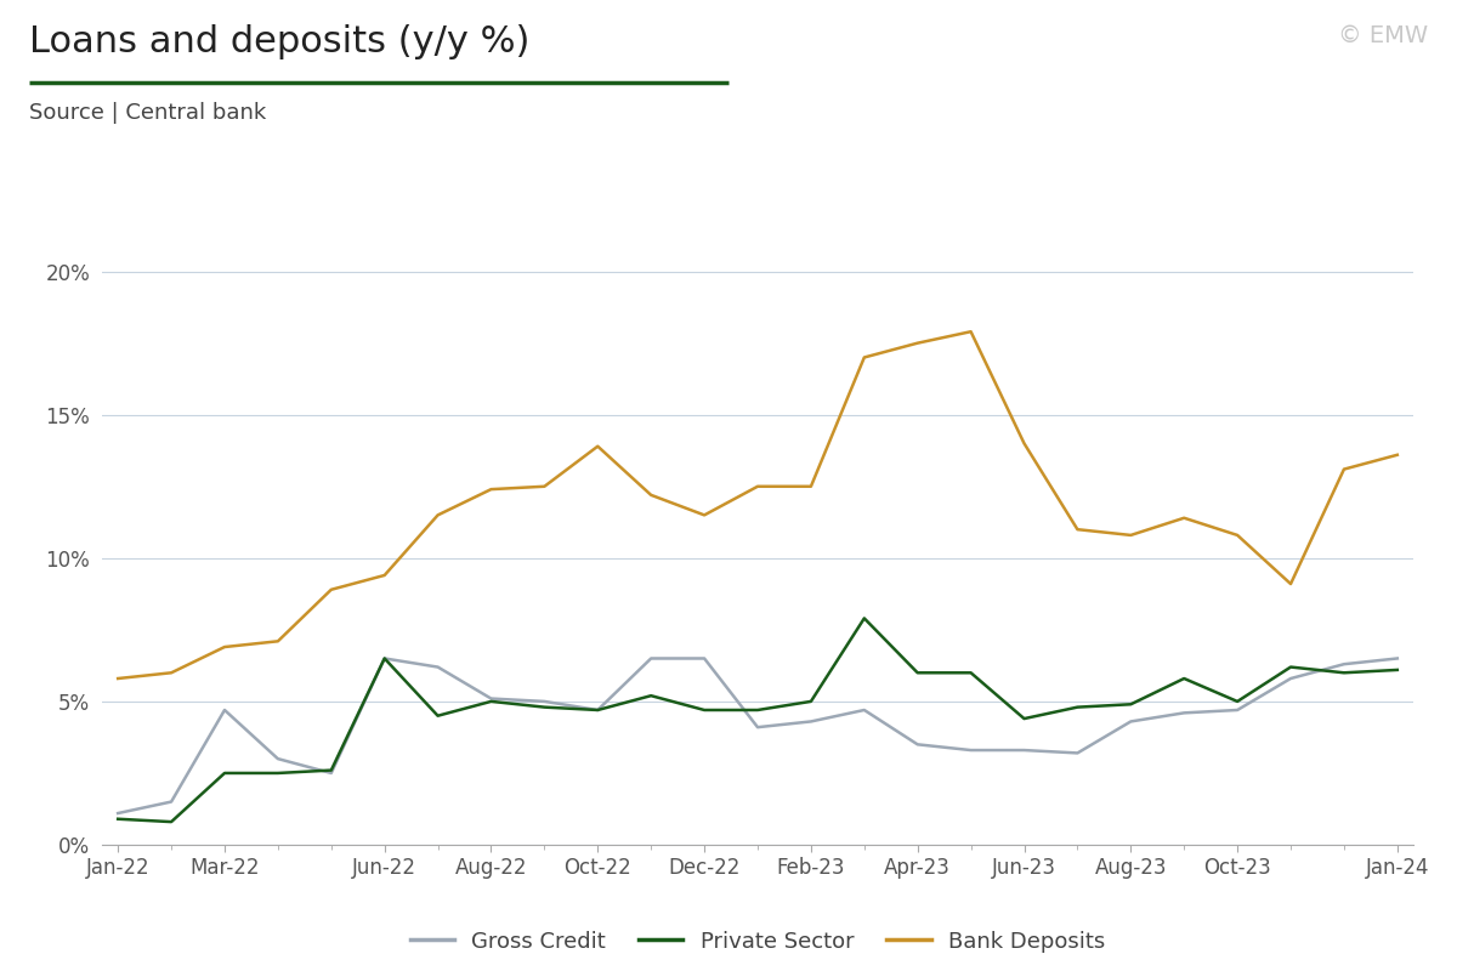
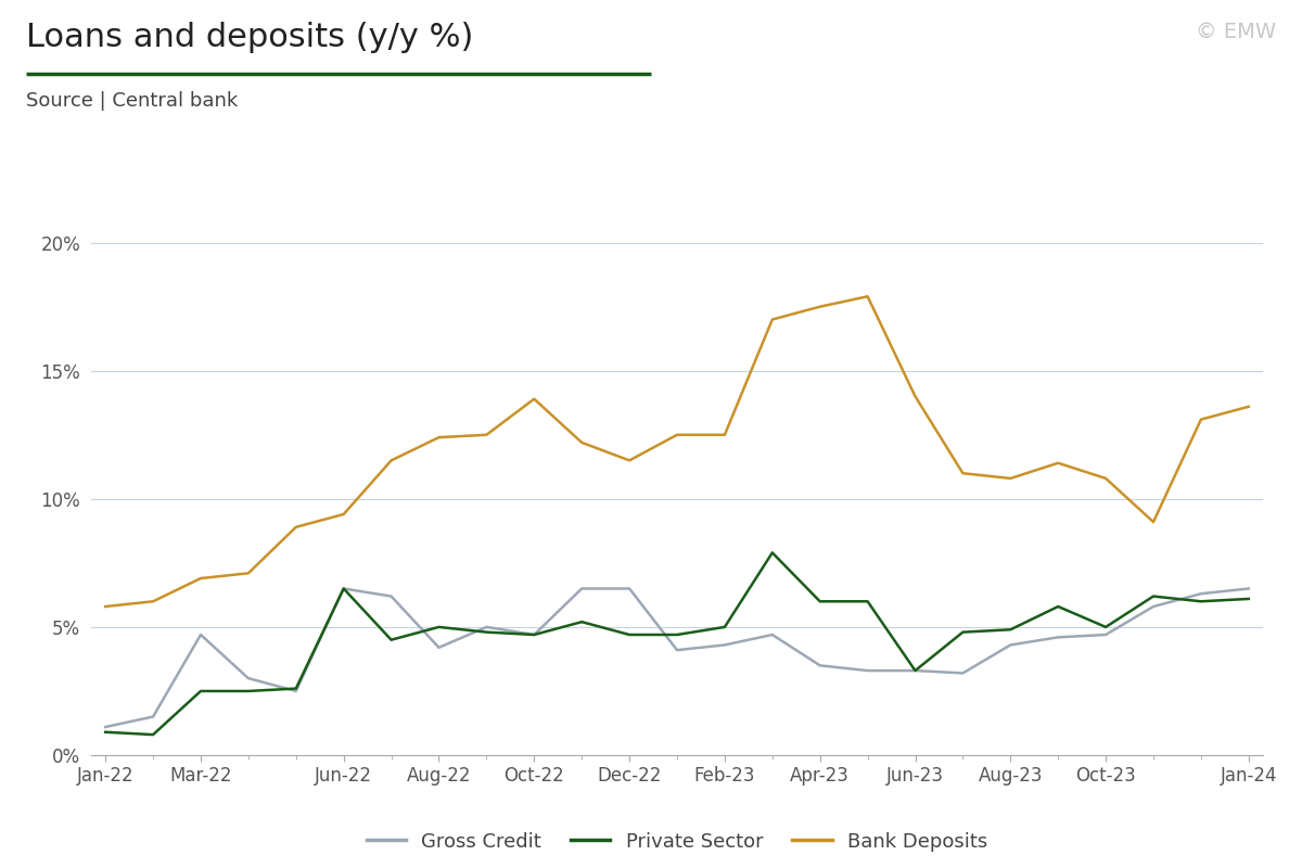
Gross Credit/Aug-22: 5.1% -> 4.2%
Private Sector/Jun-23: 4.4% -> 3.3%
